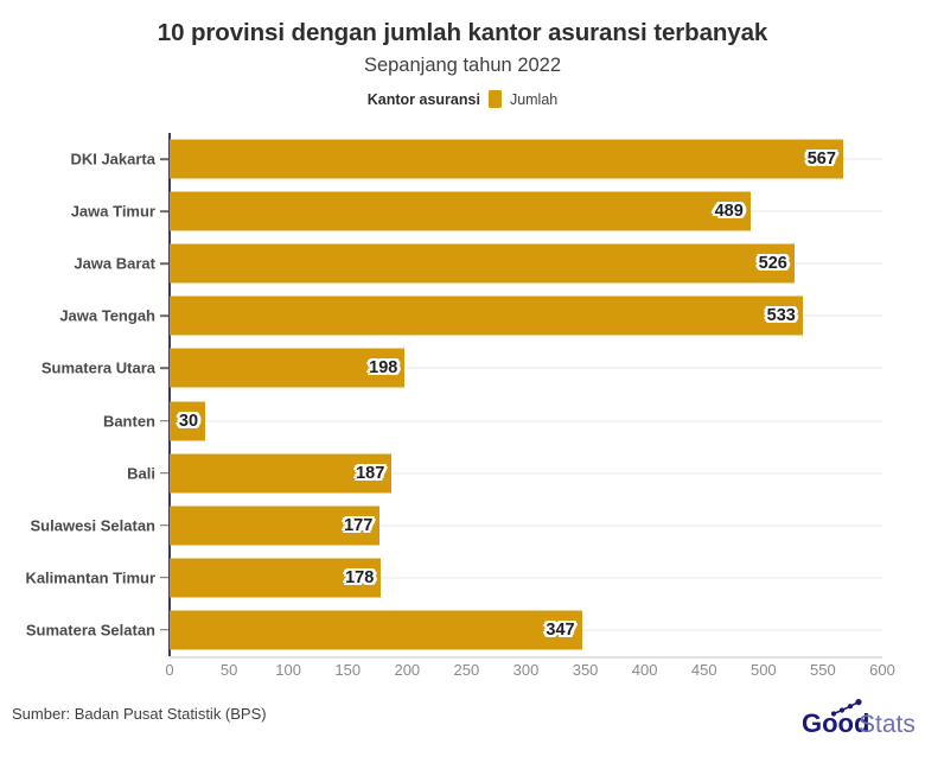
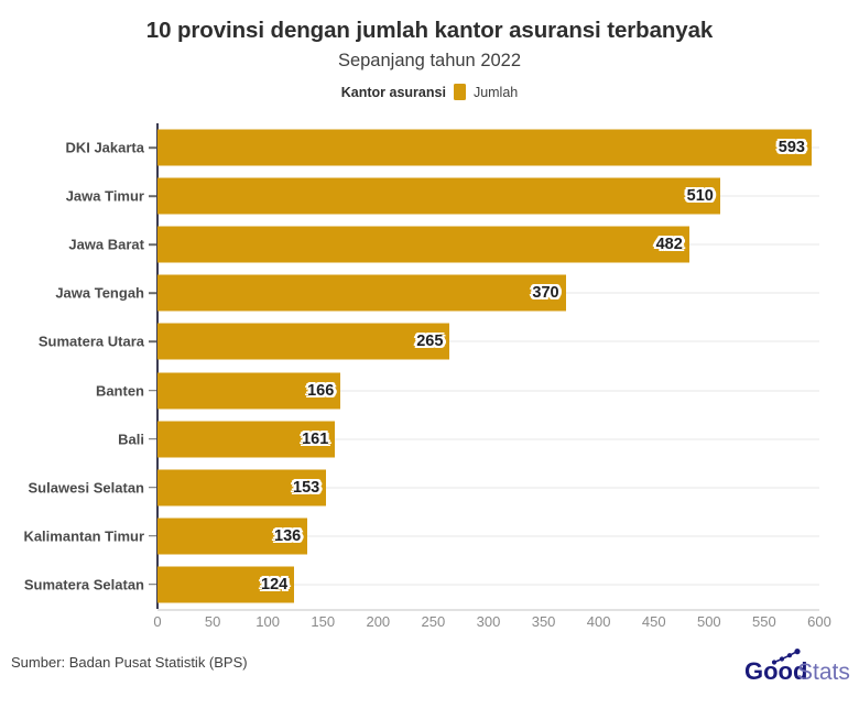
DKI Jakarta: 567 -> 593
Jawa Timur: 489 -> 510
Jawa Barat: 526 -> 482
Jawa Tengah: 533 -> 370
Sumatera Utara: 198 -> 265
Banten: 30 -> 166
Bali: 187 -> 161
Sulawesi Selatan: 177 -> 153
Kalimantan Timur: 178 -> 136
Sumatera Selatan: 347 -> 124
